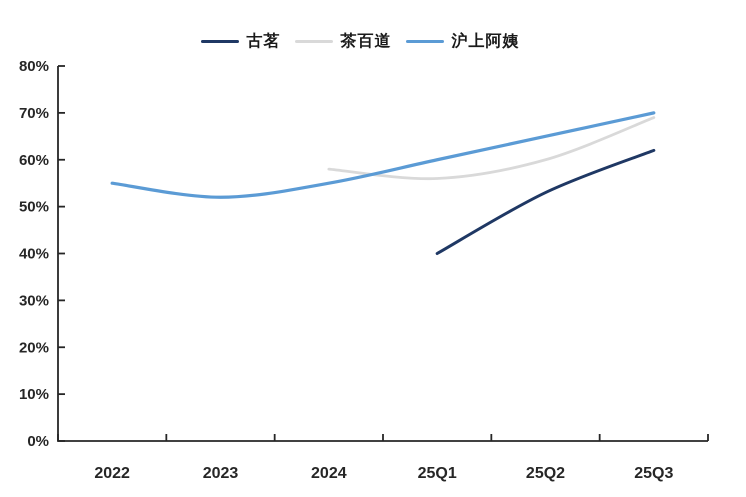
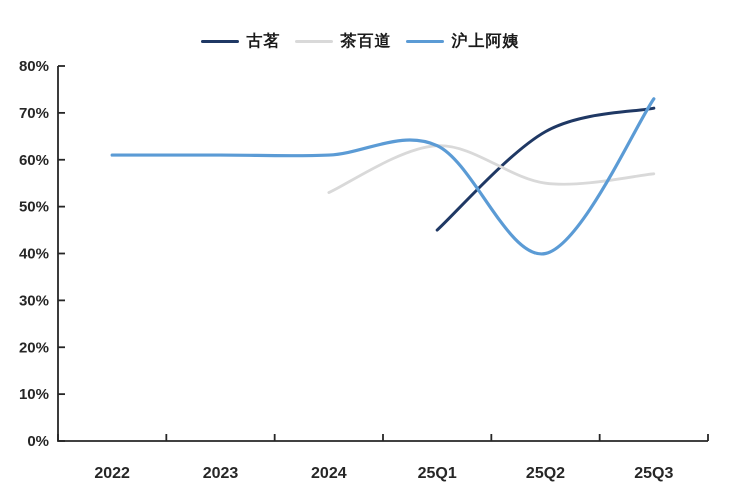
沪上阿姨/2022: 55% -> 61%
沪上阿姨/2023: 52% -> 61%
茶百道/2024: 58% -> 53%
沪上阿姨/2024: 55% -> 61%
古茗/25Q1: 40% -> 45%
茶百道/25Q1: 56% -> 63%
沪上阿姨/25Q1: 60% -> 63%
古茗/25Q2: 53% -> 66%
茶百道/25Q2: 60% -> 55%
沪上阿姨/25Q2: 65% -> 40%
古茗/25Q3: 62% -> 71%
茶百道/25Q3: 69% -> 57%
沪上阿姨/25Q3: 70% -> 73%
